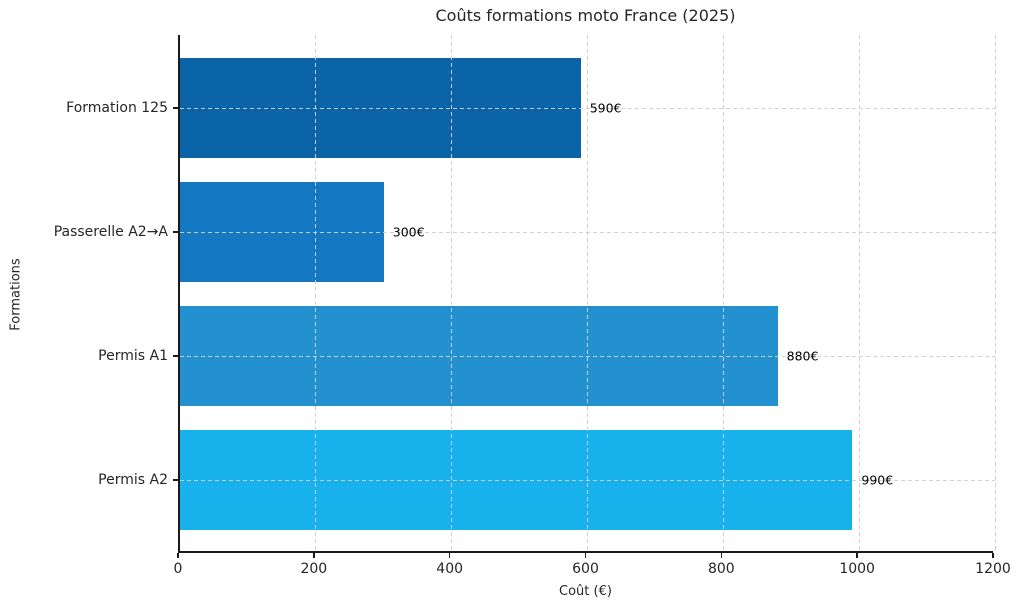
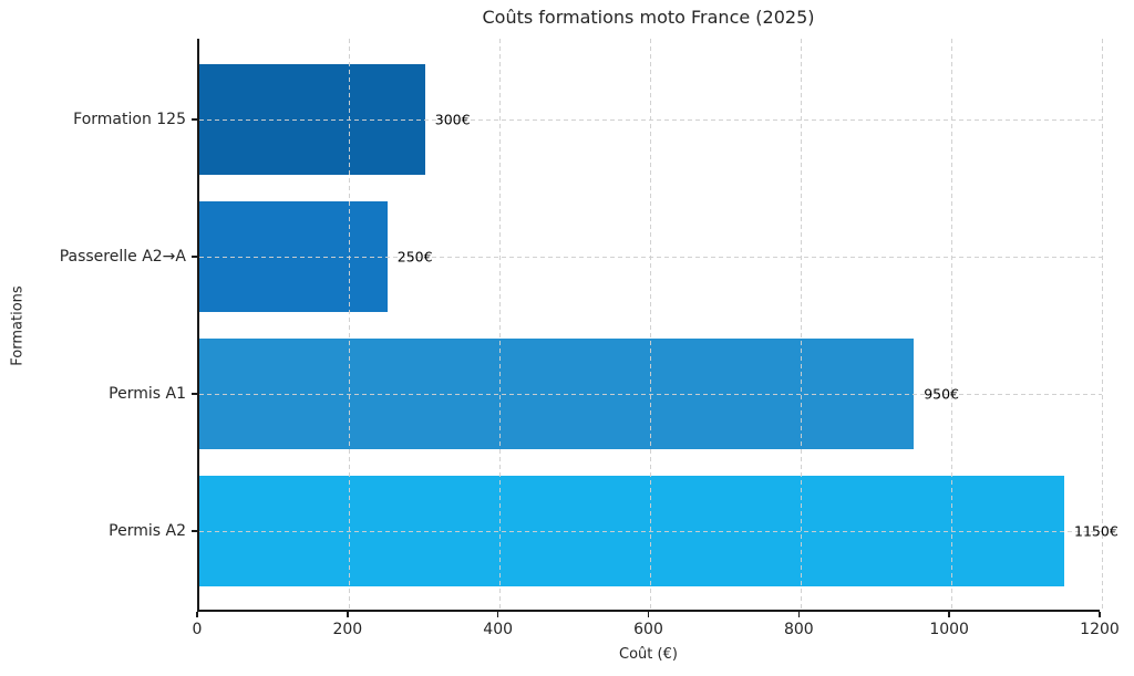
Formation 125: 590 -> 300
Passerelle A2→A: 300 -> 250
Permis A1: 880 -> 950
Permis A2: 990 -> 1150
